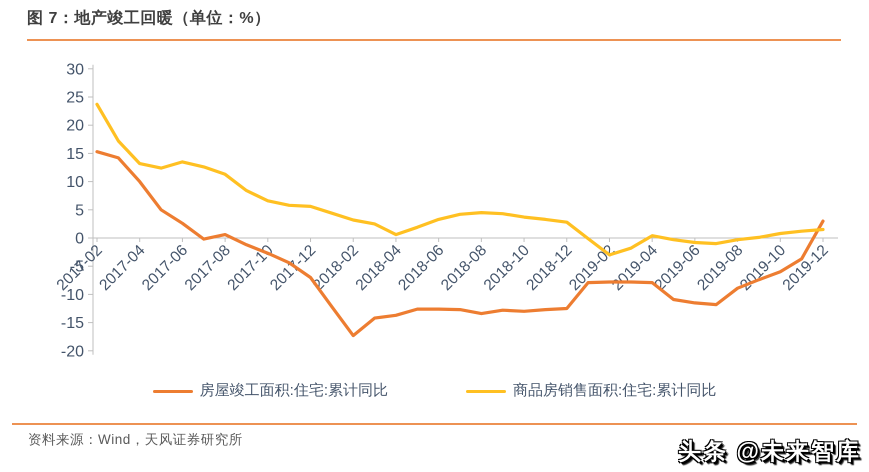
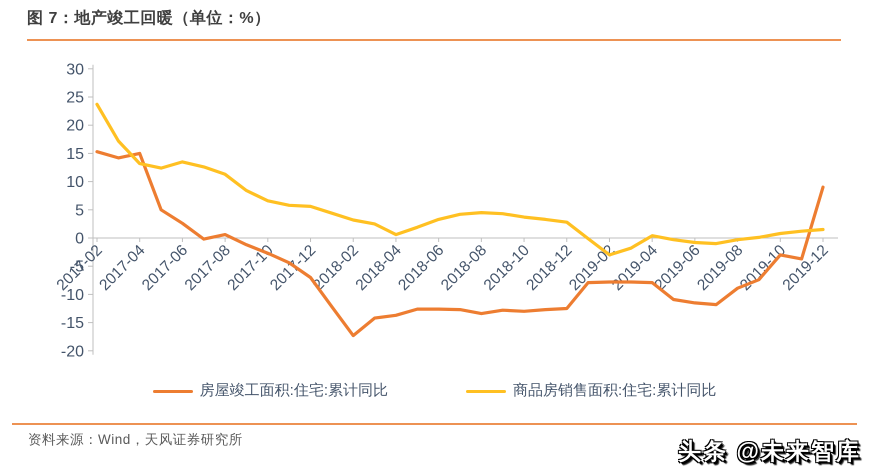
房屋竣工面积:住宅:累计同比/2017-04: 10 -> 15
房屋竣工面积:住宅:累计同比/2019-10: -6 -> -3
房屋竣工面积:住宅:累计同比/2019-12: 3 -> 9
